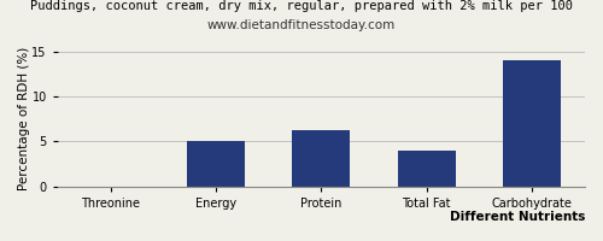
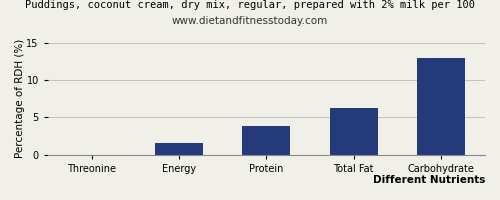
Energy: 5.0 -> 1.6
Protein: 6.3 -> 3.8
Total Fat: 4.0 -> 6.2
Carbohydrate: 14.0 -> 13.0
